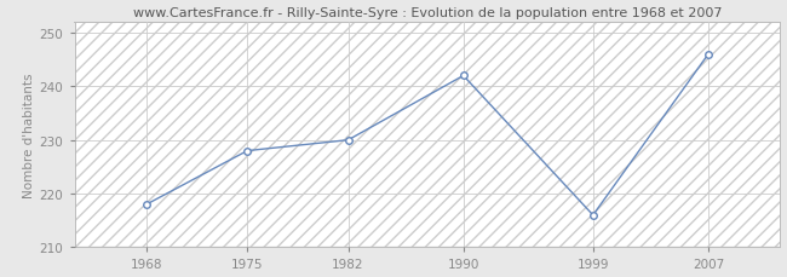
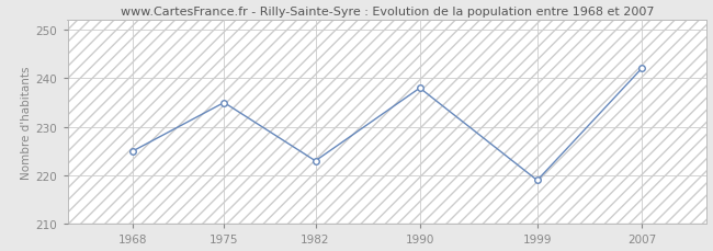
1968: 218 -> 225
1975: 228 -> 235
1982: 230 -> 223
1990: 242 -> 238
1999: 216 -> 219
2007: 246 -> 242
